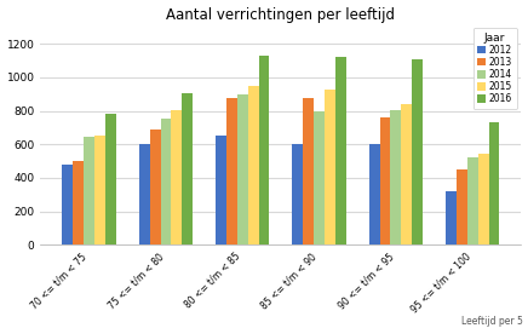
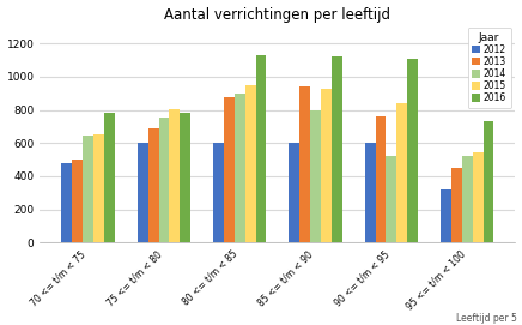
2016/75 <= t/m < 80: 900 -> 780
2012/80 <= t/m < 85: 660 -> 600
2013/85 <= t/m < 90: 880 -> 940
2014/90 <= t/m < 95: 800 -> 520
